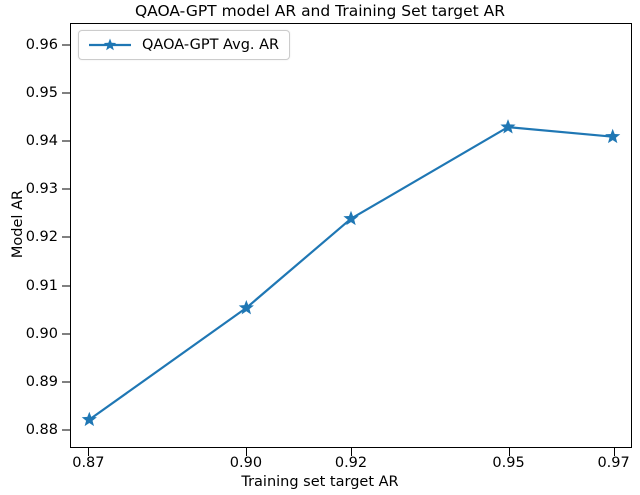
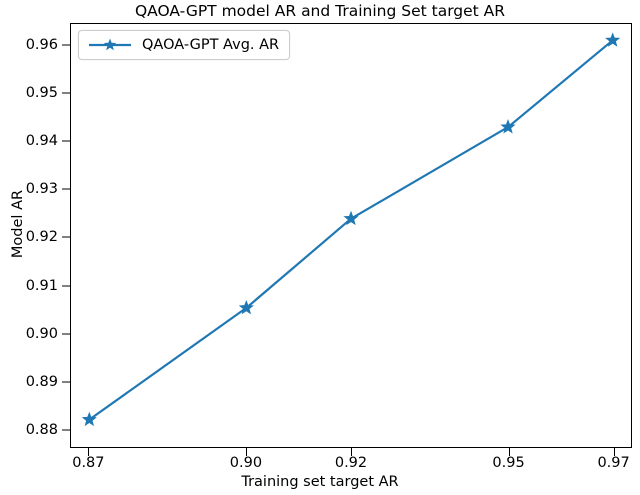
0.97: 0.941 -> 0.961
